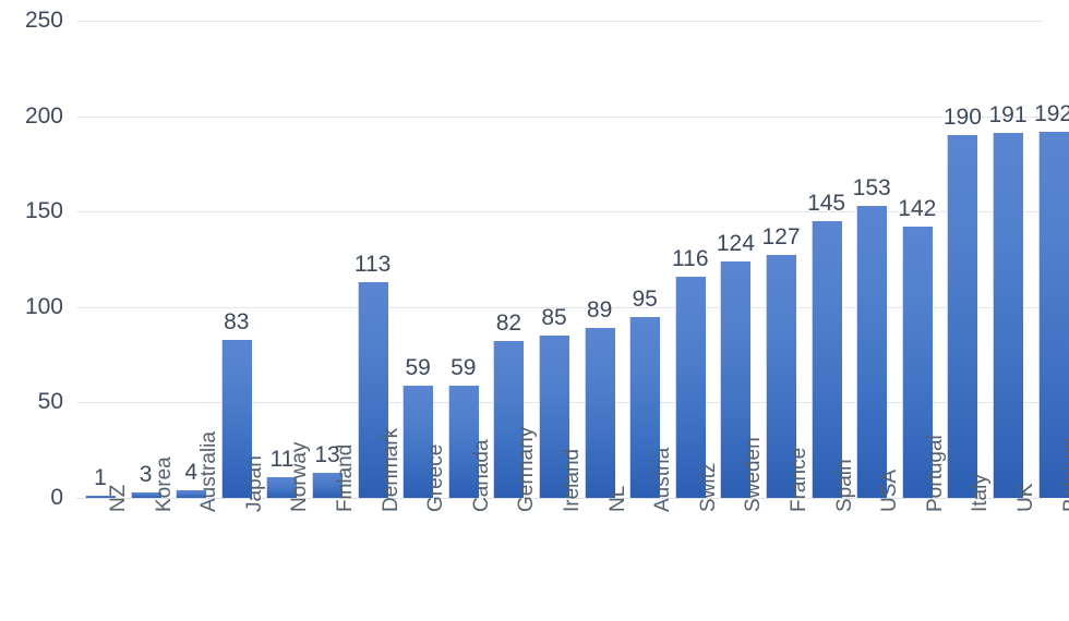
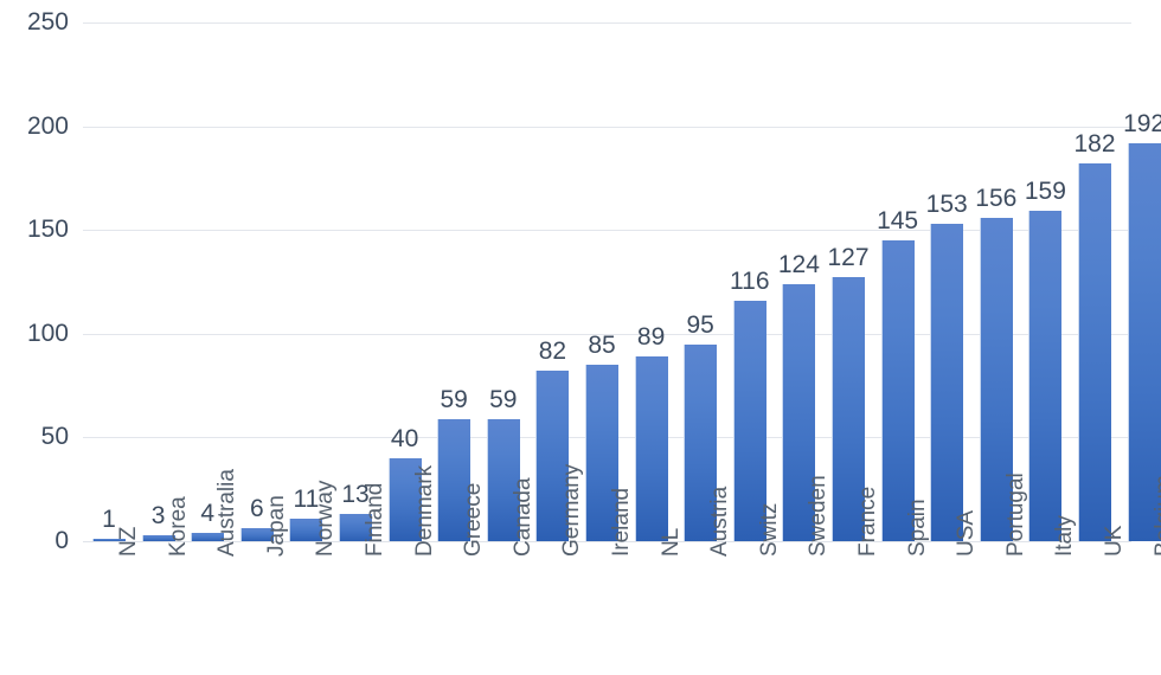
Japan: 83 -> 6
Denmark: 113 -> 40
Portugal: 142 -> 156
Italy: 190 -> 159
UK: 191 -> 182
